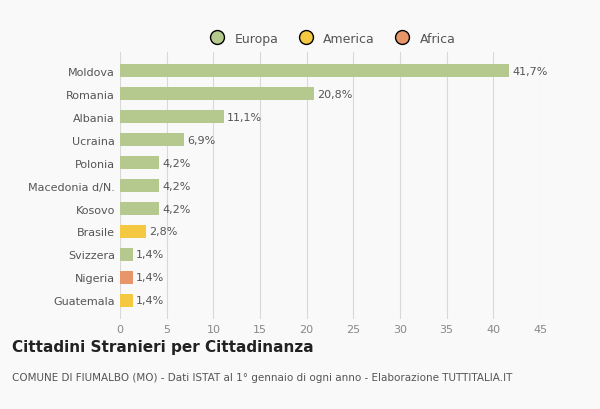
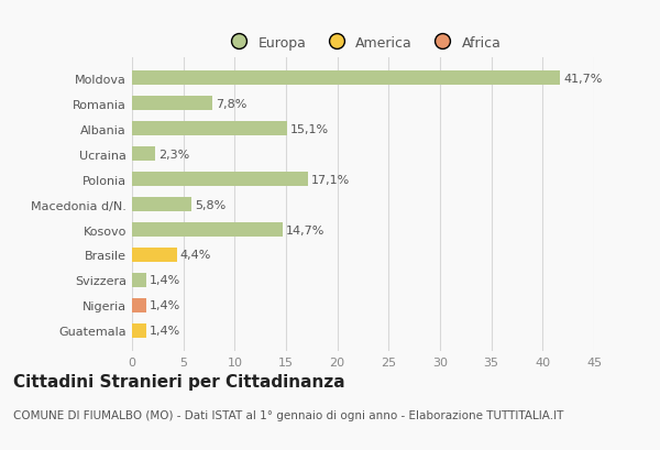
Romania: 20,8% -> 7,8%
Albania: 11,1% -> 15,1%
Ucraina: 6,9% -> 2,3%
Polonia: 4,2% -> 17,1%
Macedonia d/N.: 4,2% -> 5,8%
Kosovo: 4,2% -> 14,7%
Brasile: 2,8% -> 4,4%
